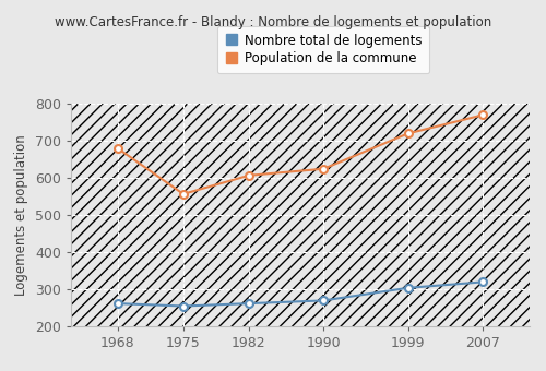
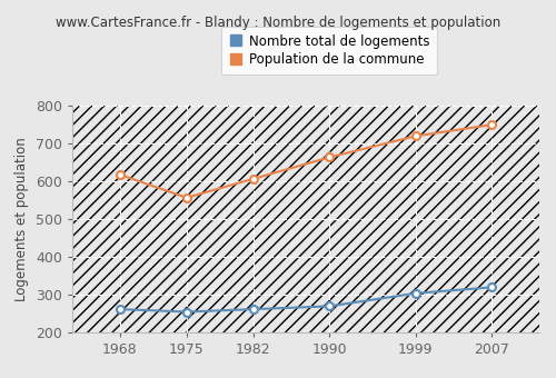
Population de la commune/1968: 680 -> 618
Population de la commune/1990: 625 -> 664
Population de la commune/2007: 770 -> 750
